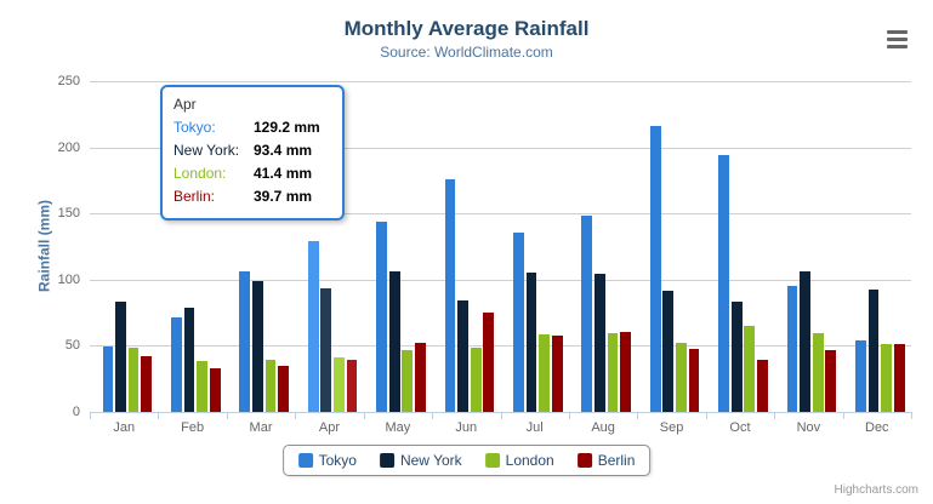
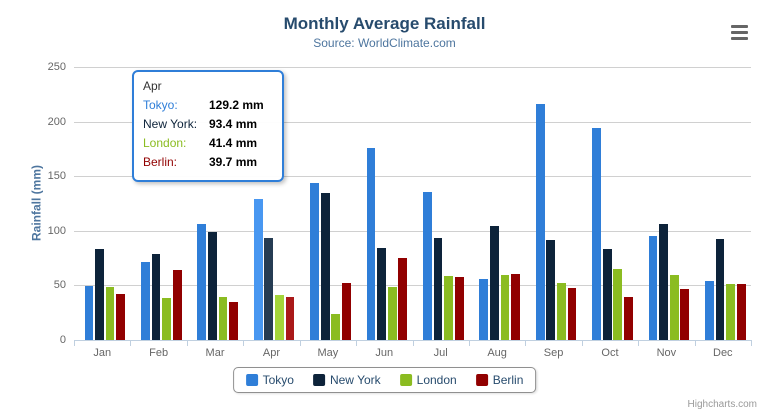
Berlin/Feb: 33 -> 64
New York/May: 106 -> 135
London/May: 47 -> 24
New York/Jul: 105 -> 93
Tokyo/Aug: 148 -> 56
